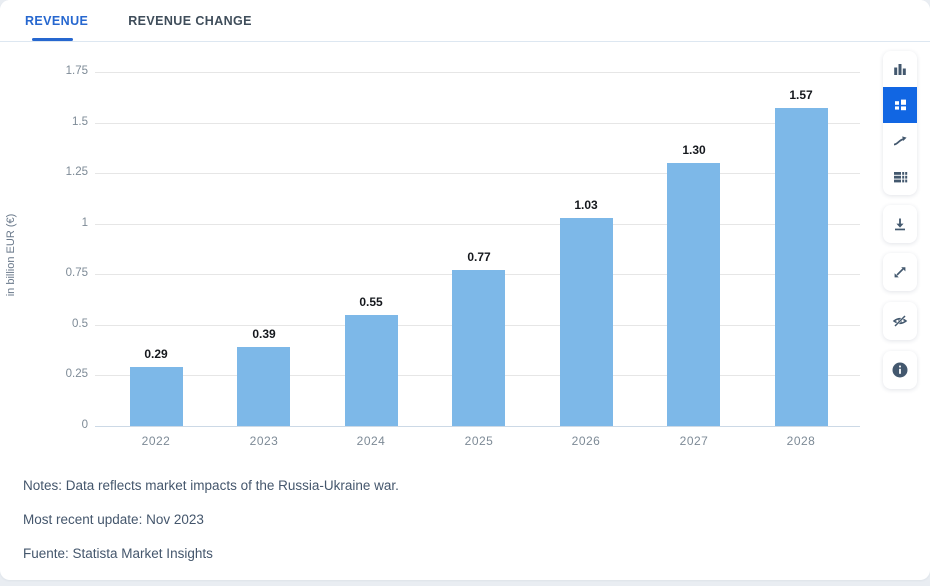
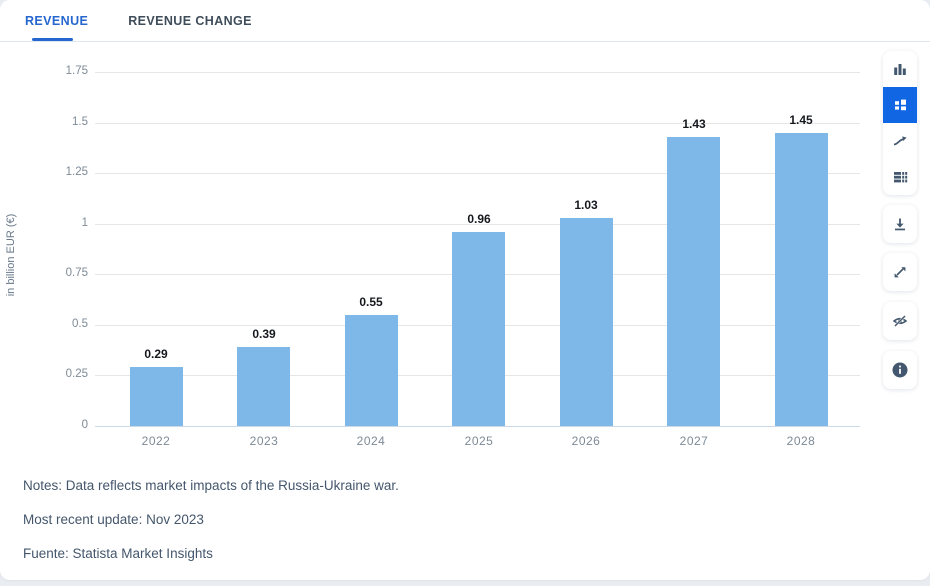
2025: 0.77 -> 0.96
2027: 1.30 -> 1.43
2028: 1.57 -> 1.45
